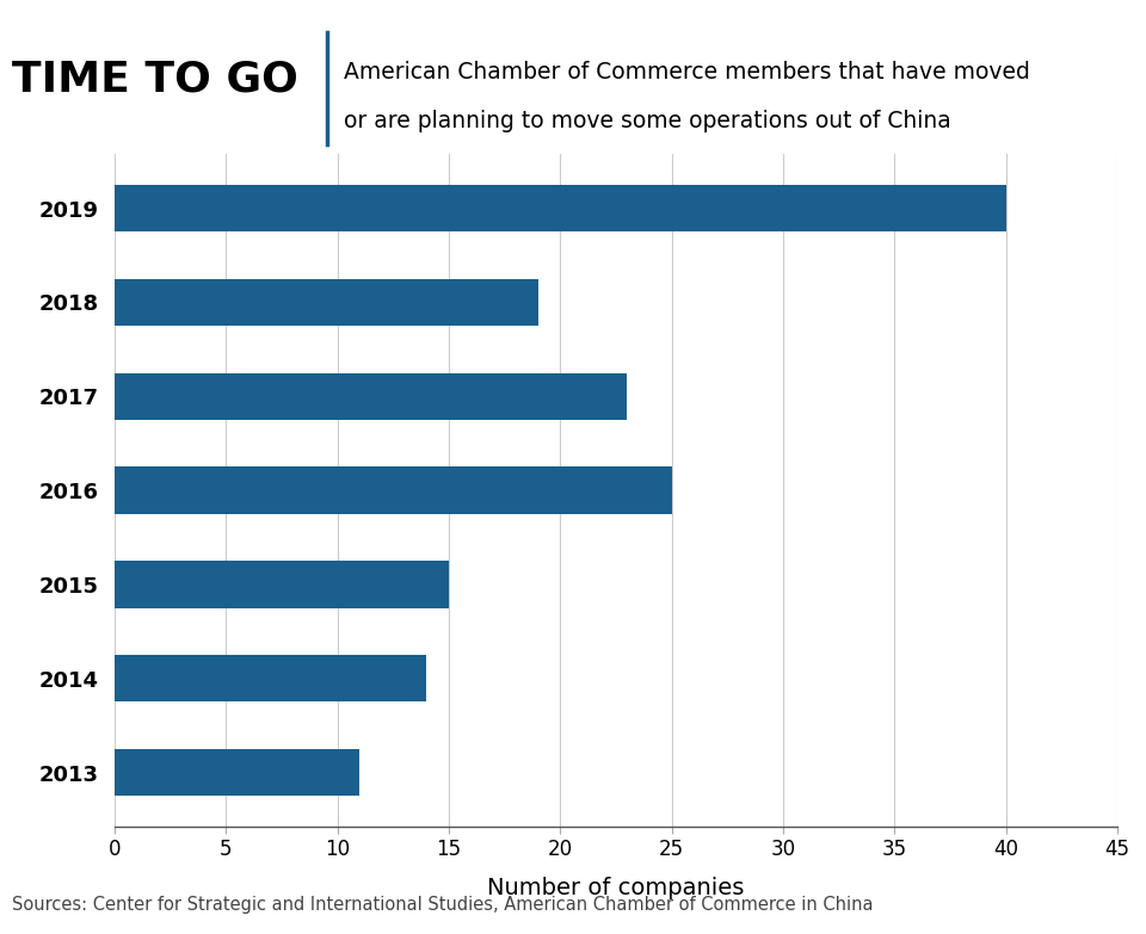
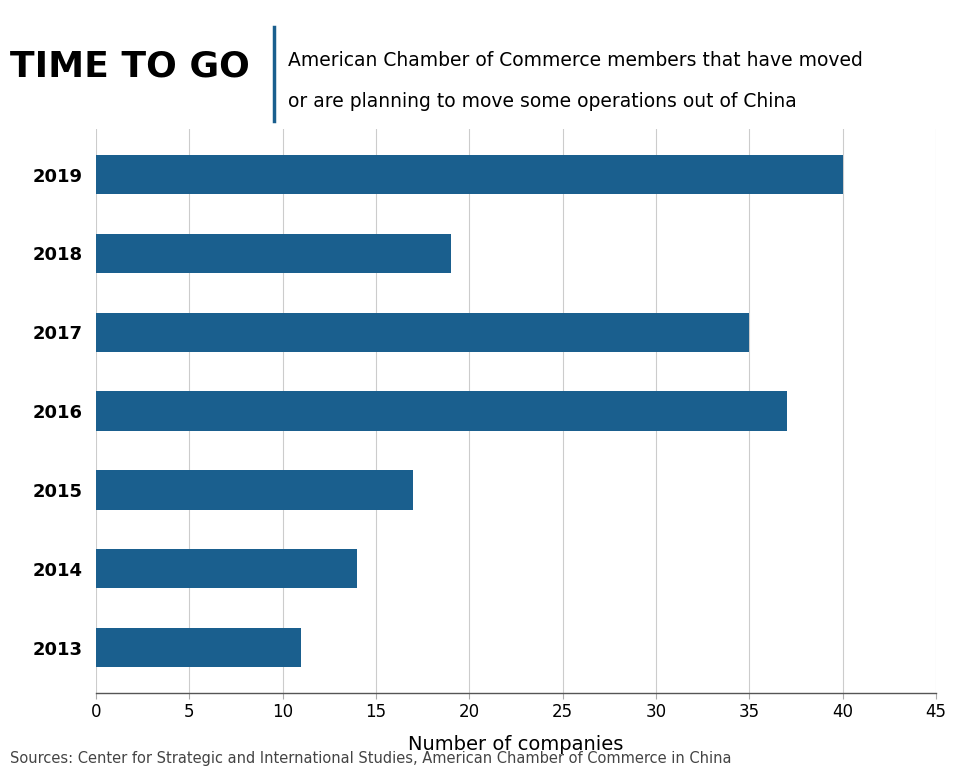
2017: 23 -> 35
2016: 25 -> 37
2015: 15 -> 17
